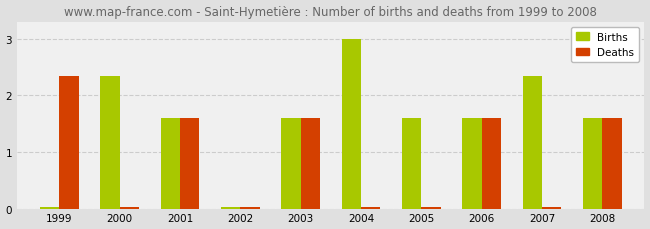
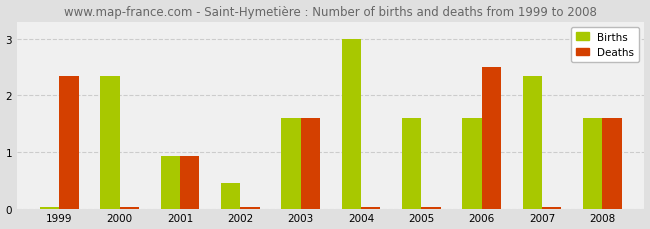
Births/2001: 1.60 -> 0.92
Deaths/2001: 1.60 -> 0.92
Births/2002: 0.03 -> 0.46
Deaths/2006: 1.60 -> 2.50
